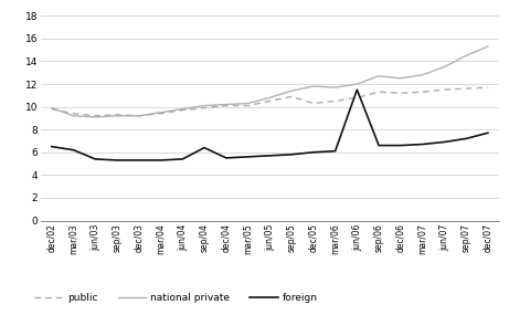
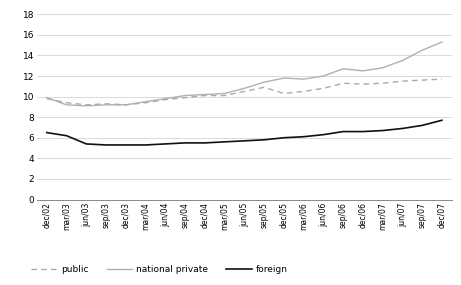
foreign/sep/04: 6.4 -> 5.5
foreign/jun/06: 11.5 -> 6.3
